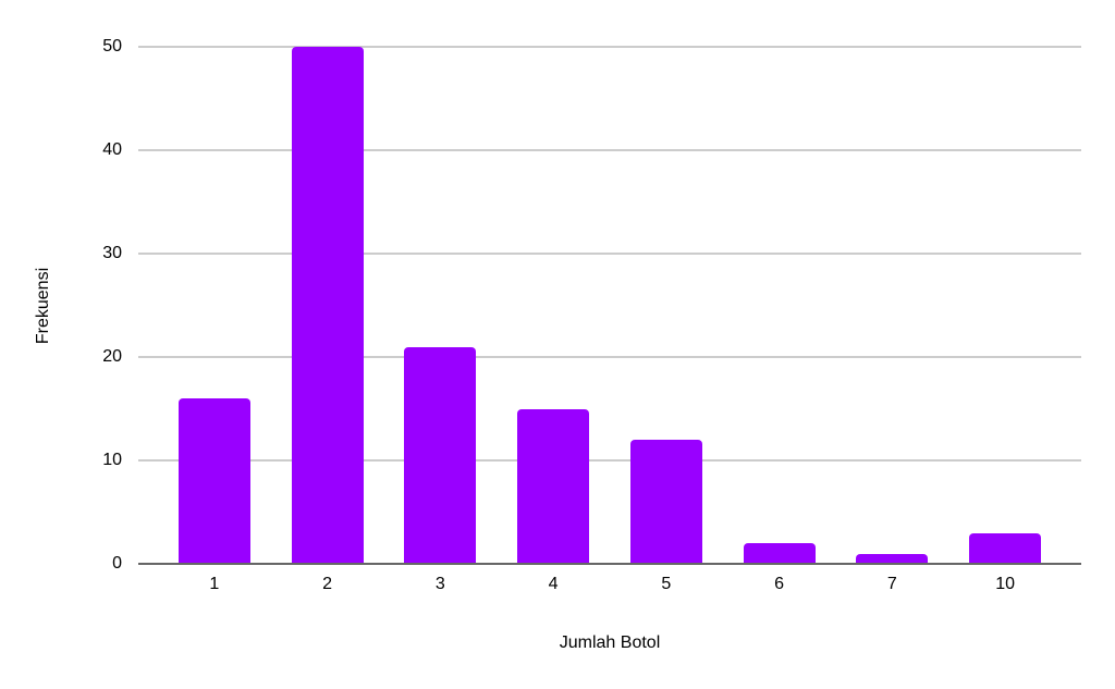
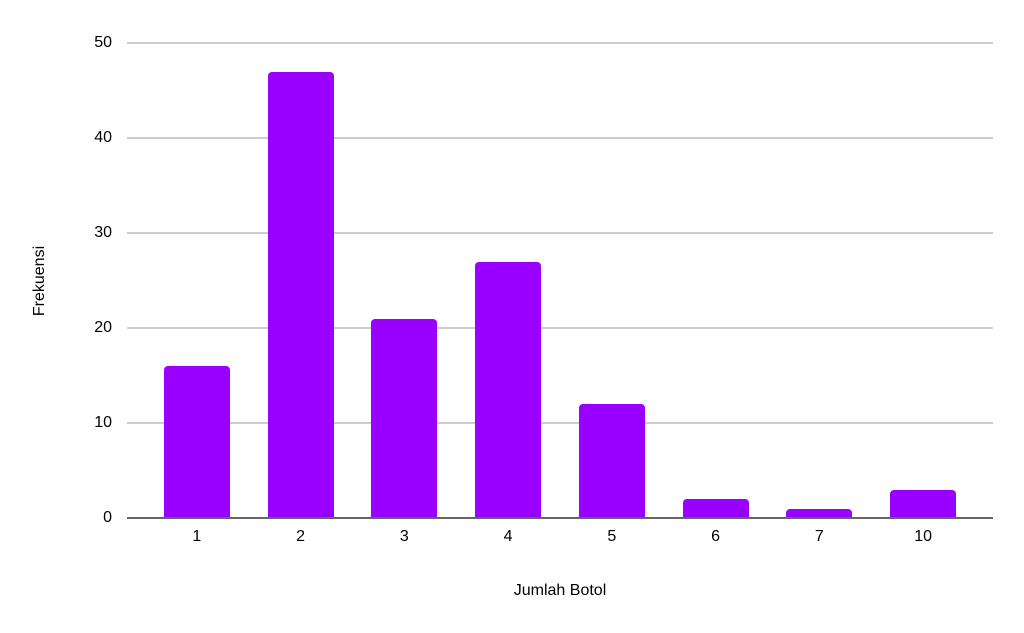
2: 50 -> 47
4: 15 -> 27
